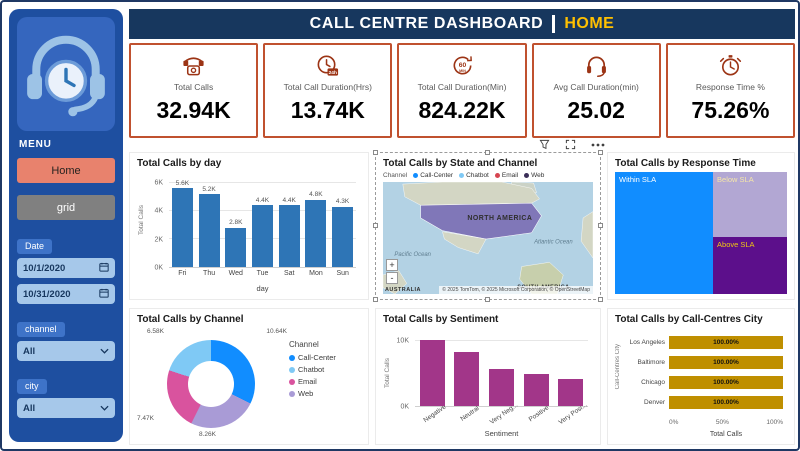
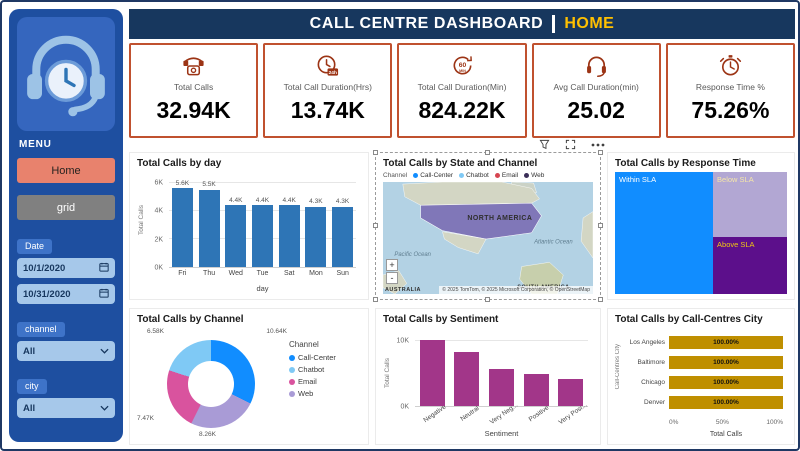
Total Calls by day/Thu: 5.2K -> 5.5K
Total Calls by day/Wed: 2.8K -> 4.4K
Total Calls by day/Mon: 4.8K -> 4.3K
